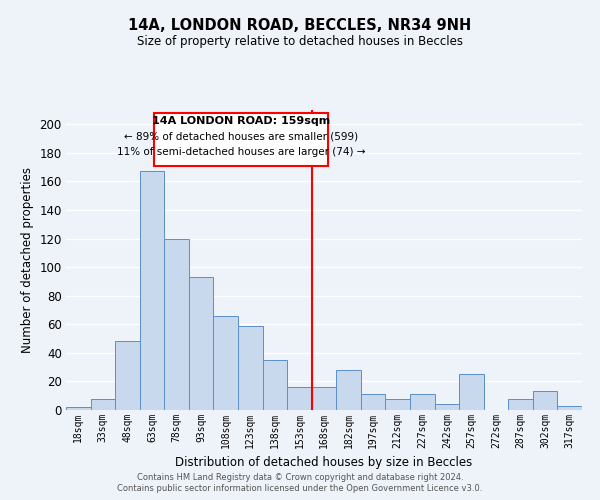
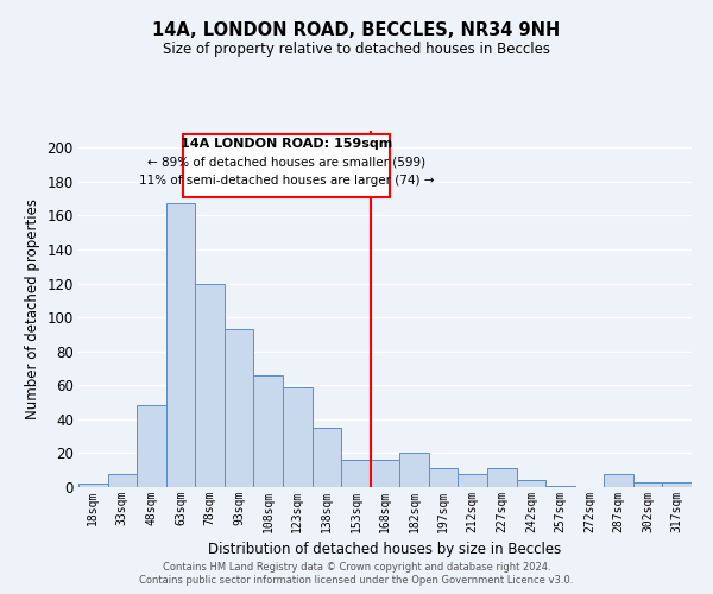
182sqm: 28 -> 20
257sqm: 25 -> 1
302sqm: 13 -> 3
